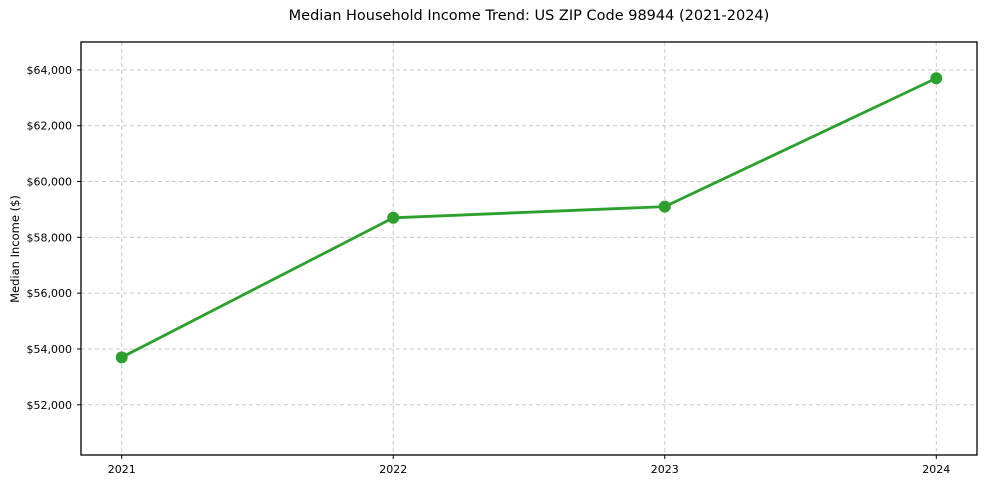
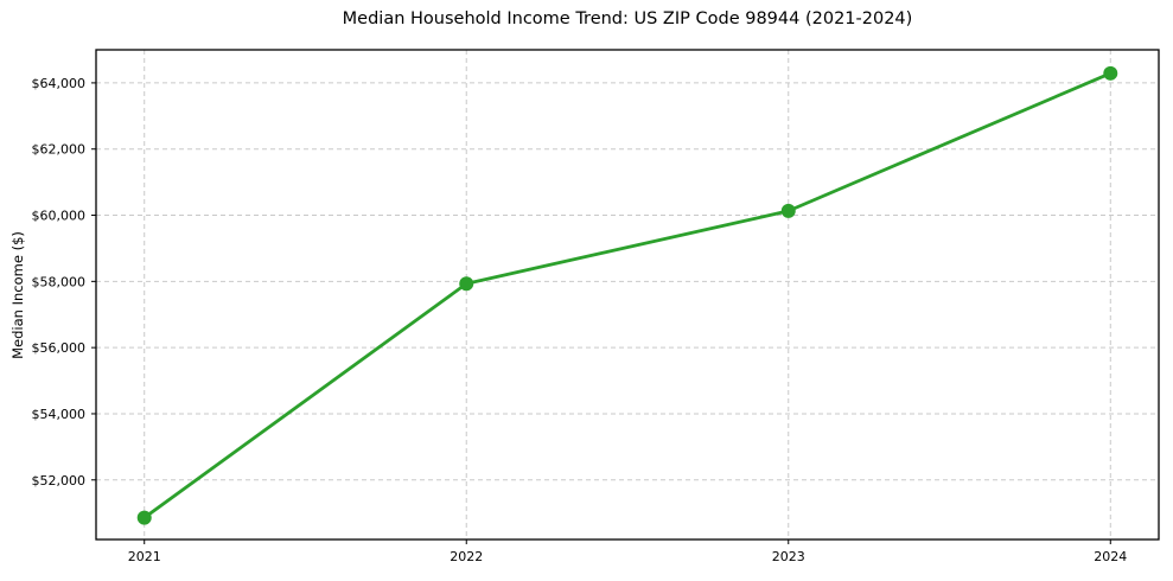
2021: $53700 -> $50900
2022: $58700 -> $57900
2023: $59100 -> $60100
2024: $63700 -> $64300
